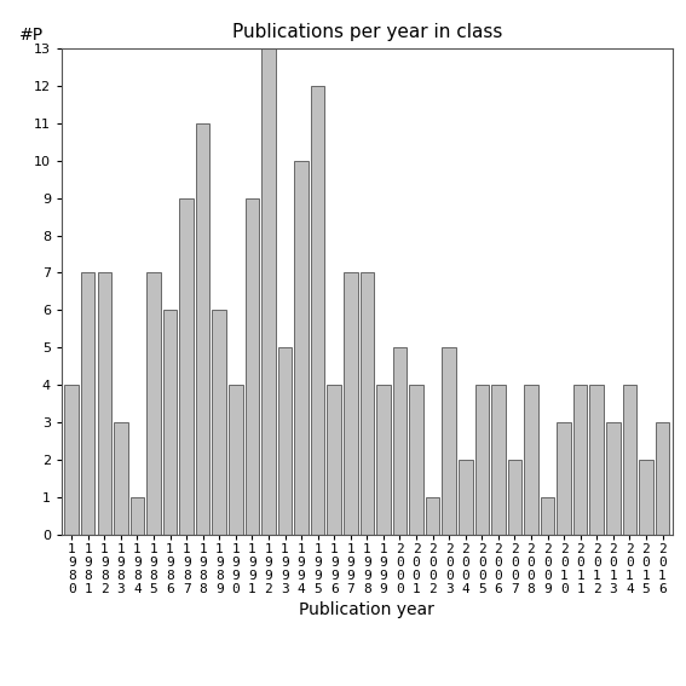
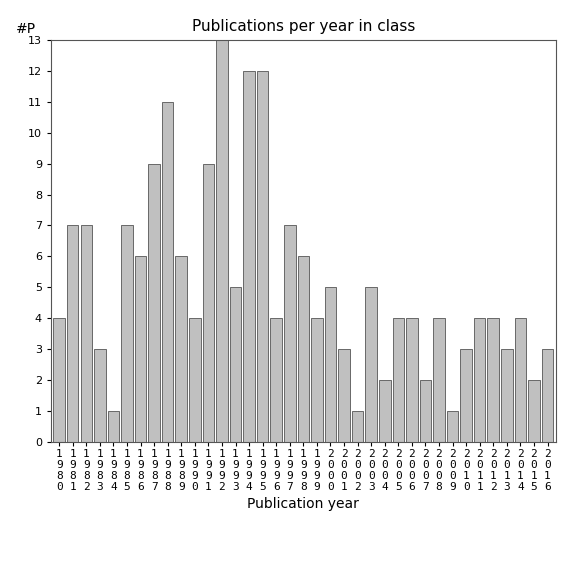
1 9 9 4: 10 -> 12
1 9 9 8: 7 -> 6
2 0 0 1: 4 -> 3
